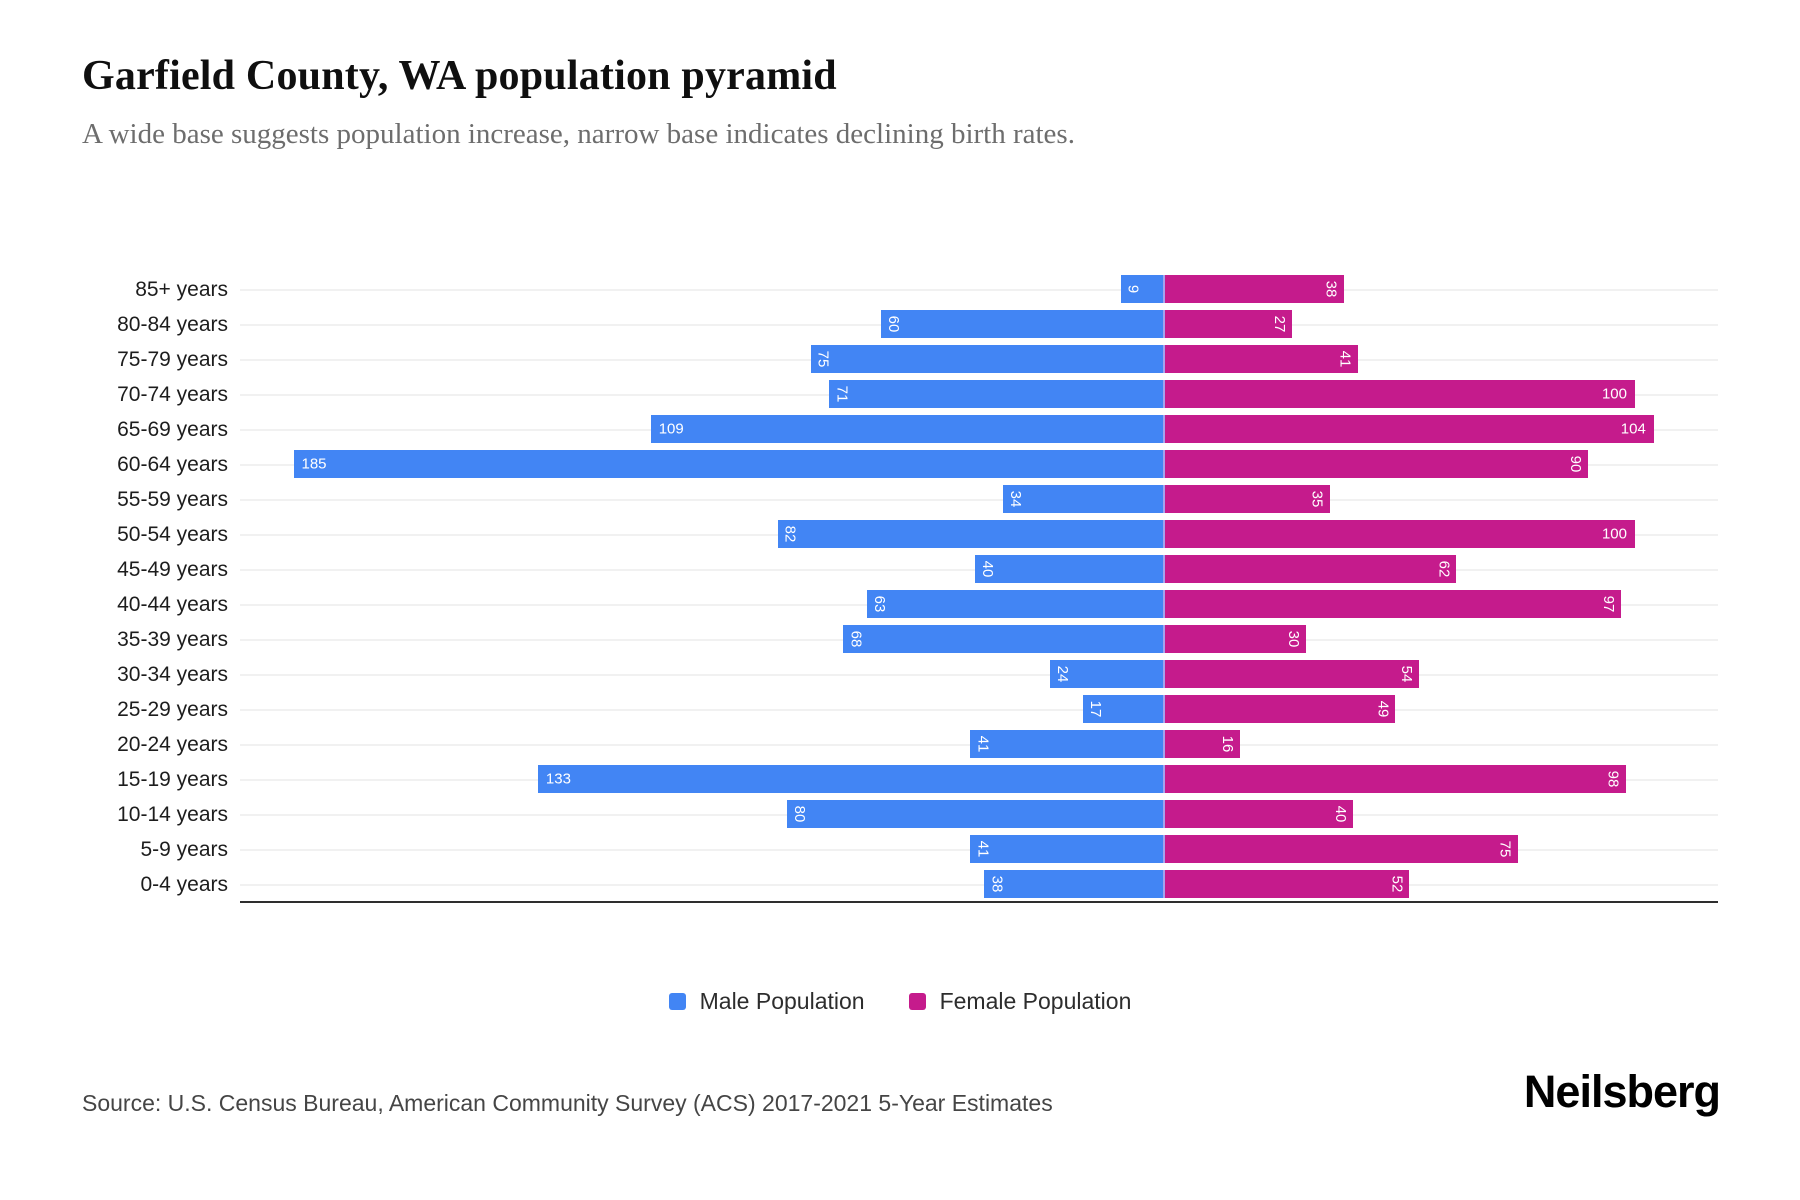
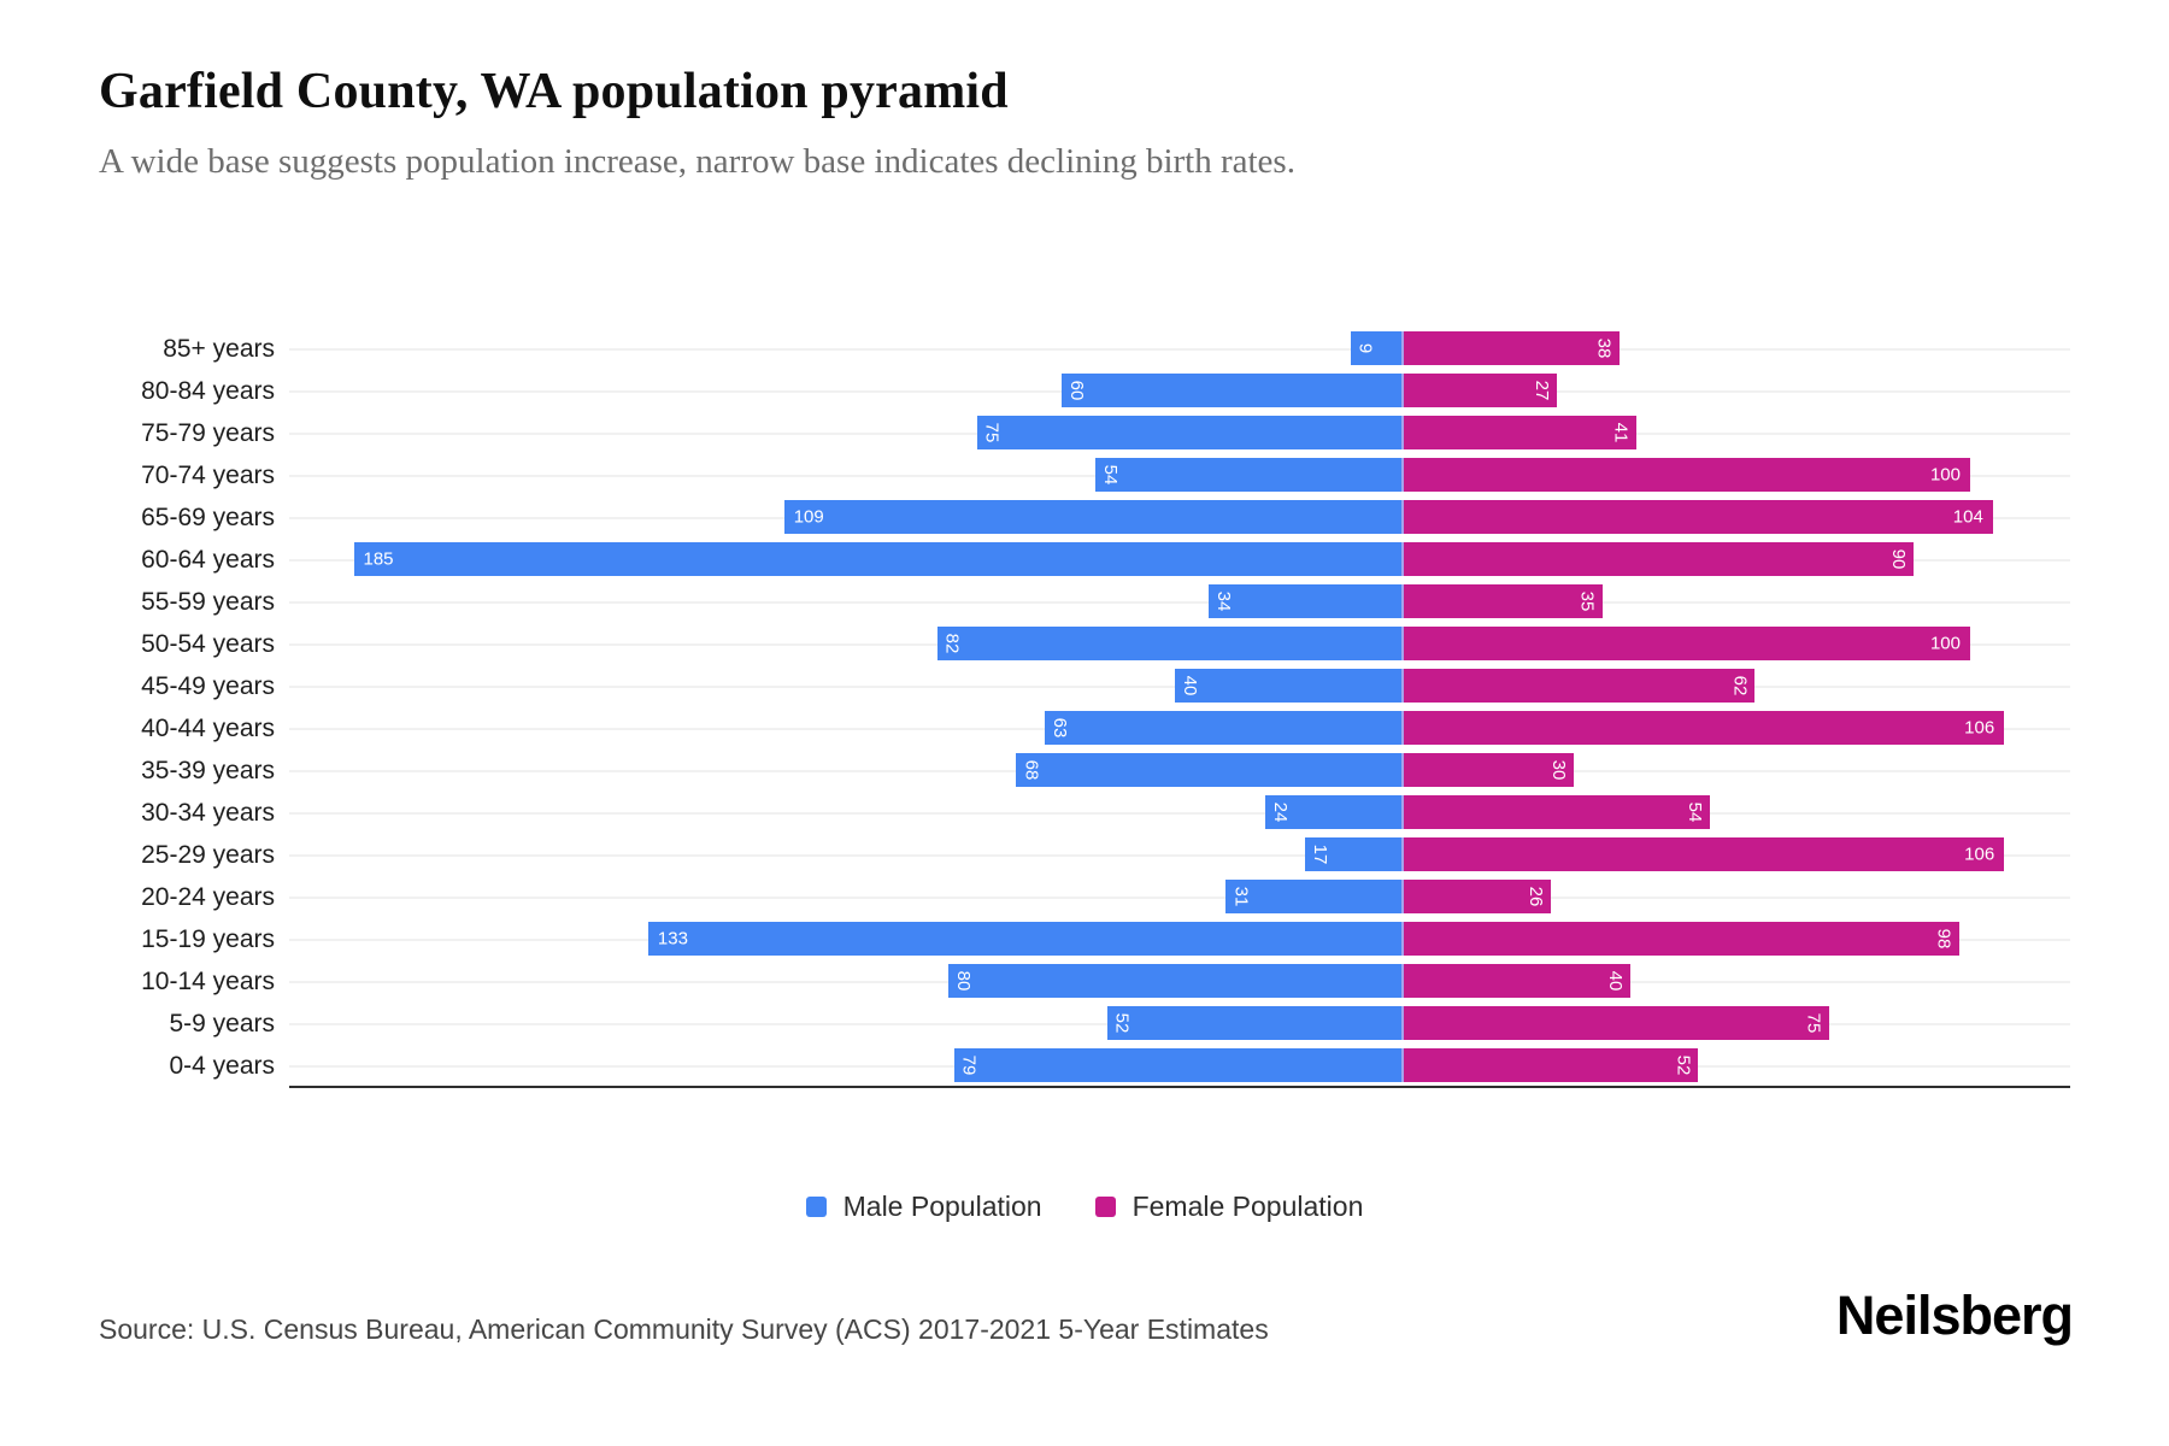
Male Population/70-74 years: 71 -> 54
Female Population/40-44 years: 97 -> 106
Female Population/25-29 years: 49 -> 106
Male Population/20-24 years: 41 -> 31
Female Population/20-24 years: 16 -> 26
Male Population/5-9 years: 41 -> 52
Male Population/0-4 years: 38 -> 79
